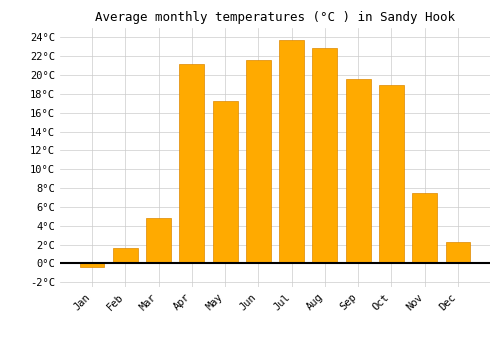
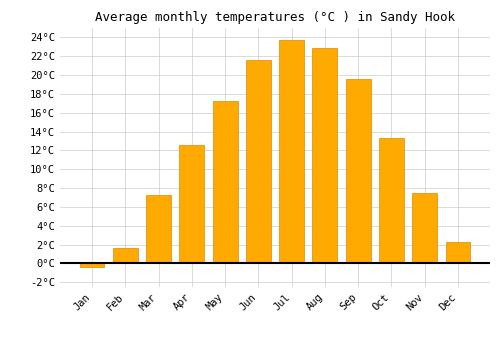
Mar: 4.8°C -> 7.3°C
Apr: 21.2°C -> 12.6°C
Oct: 19.0°C -> 13.3°C
